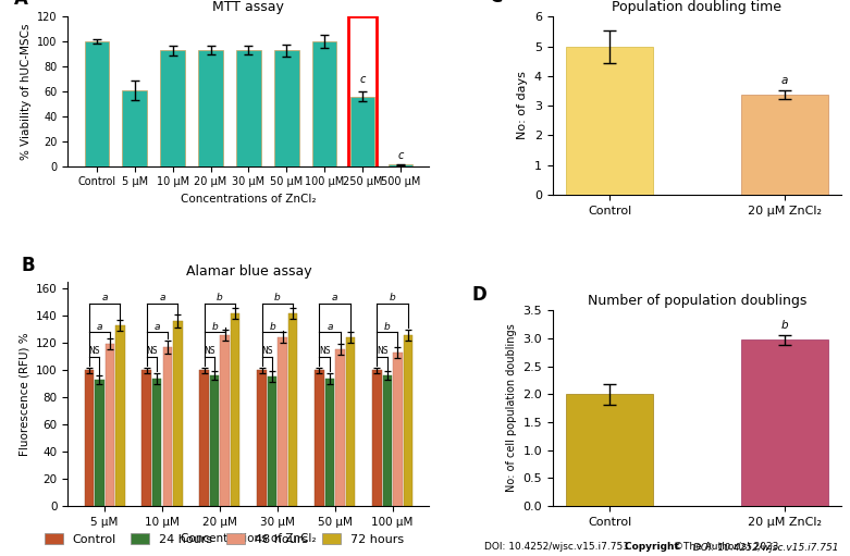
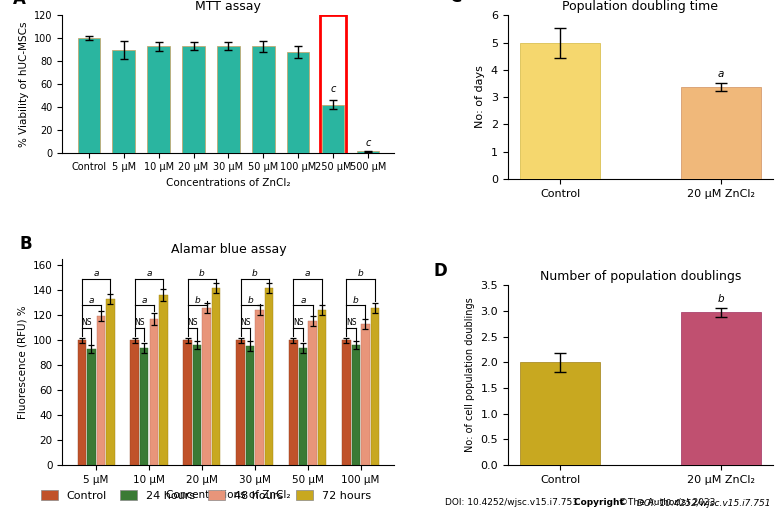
MTT assay/5 μM: 61 -> 90
MTT assay/100 μM: 100 -> 88
MTT assay/250 μM: 56 -> 42
